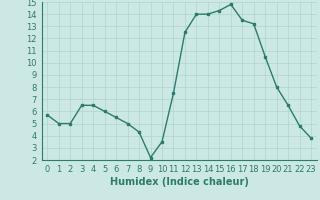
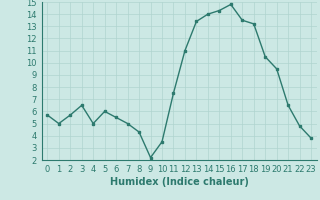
2: 5.0 -> 5.7
4: 6.5 -> 5.0
12: 12.5 -> 11.0
13: 14.0 -> 13.4
20: 8.0 -> 9.5
